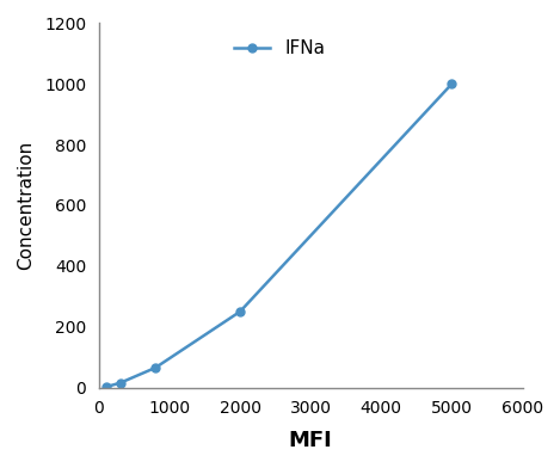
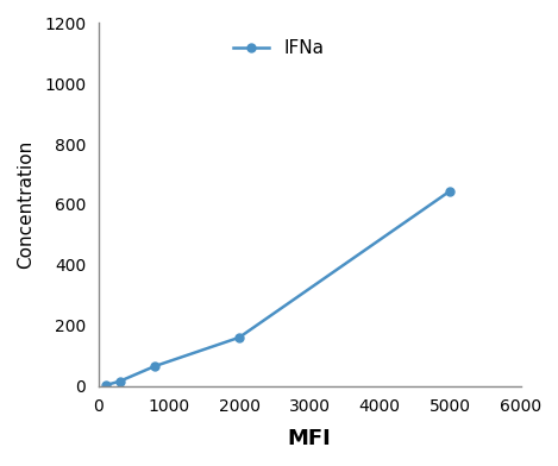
2000: 250 -> 160
5000: 1000 -> 645
